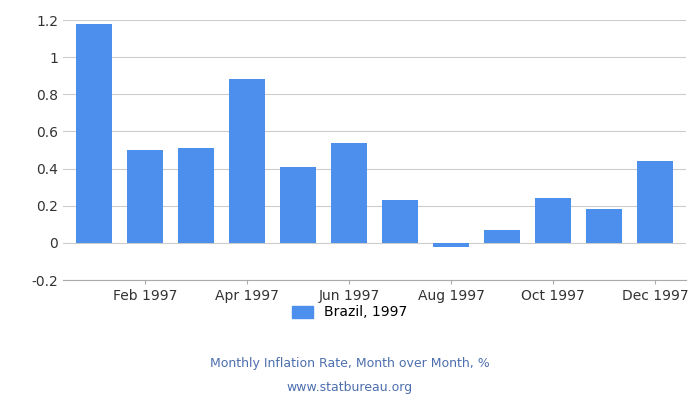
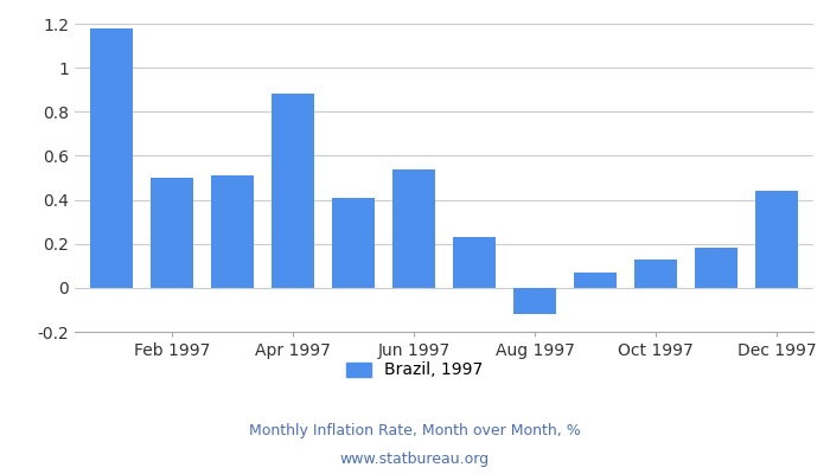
Aug 1997: -0.02 -> -0.12
Oct 1997: 0.24 -> 0.13
